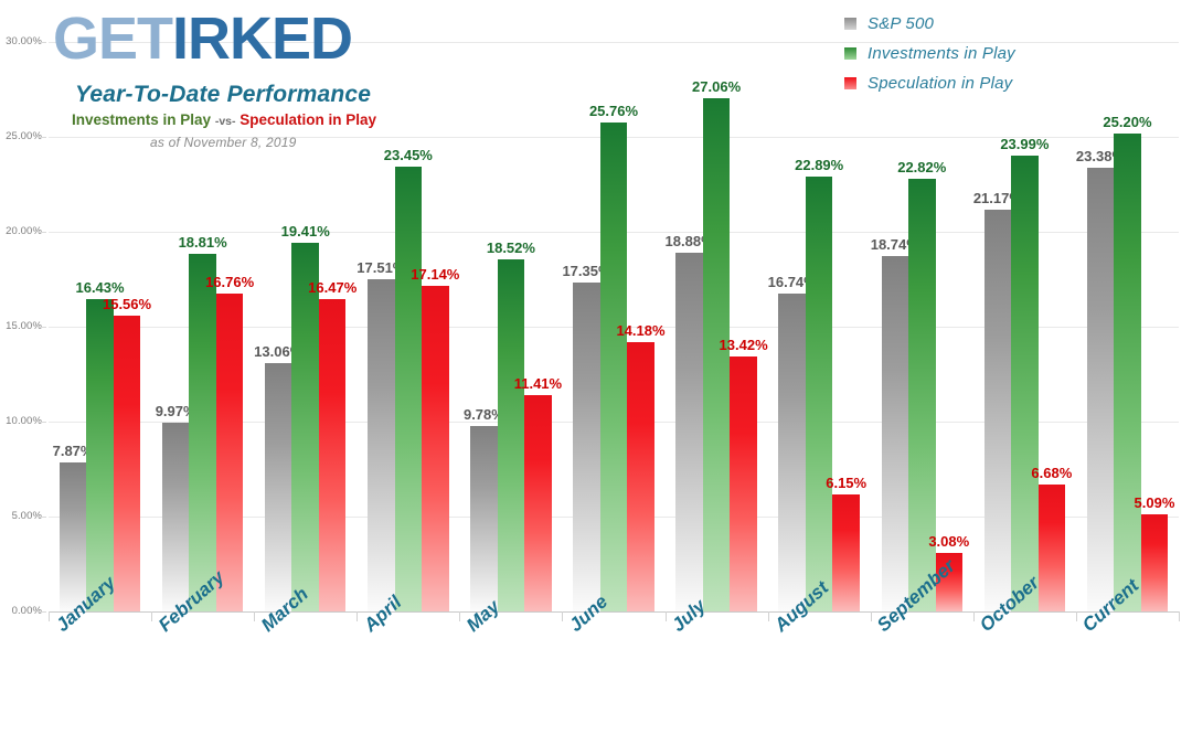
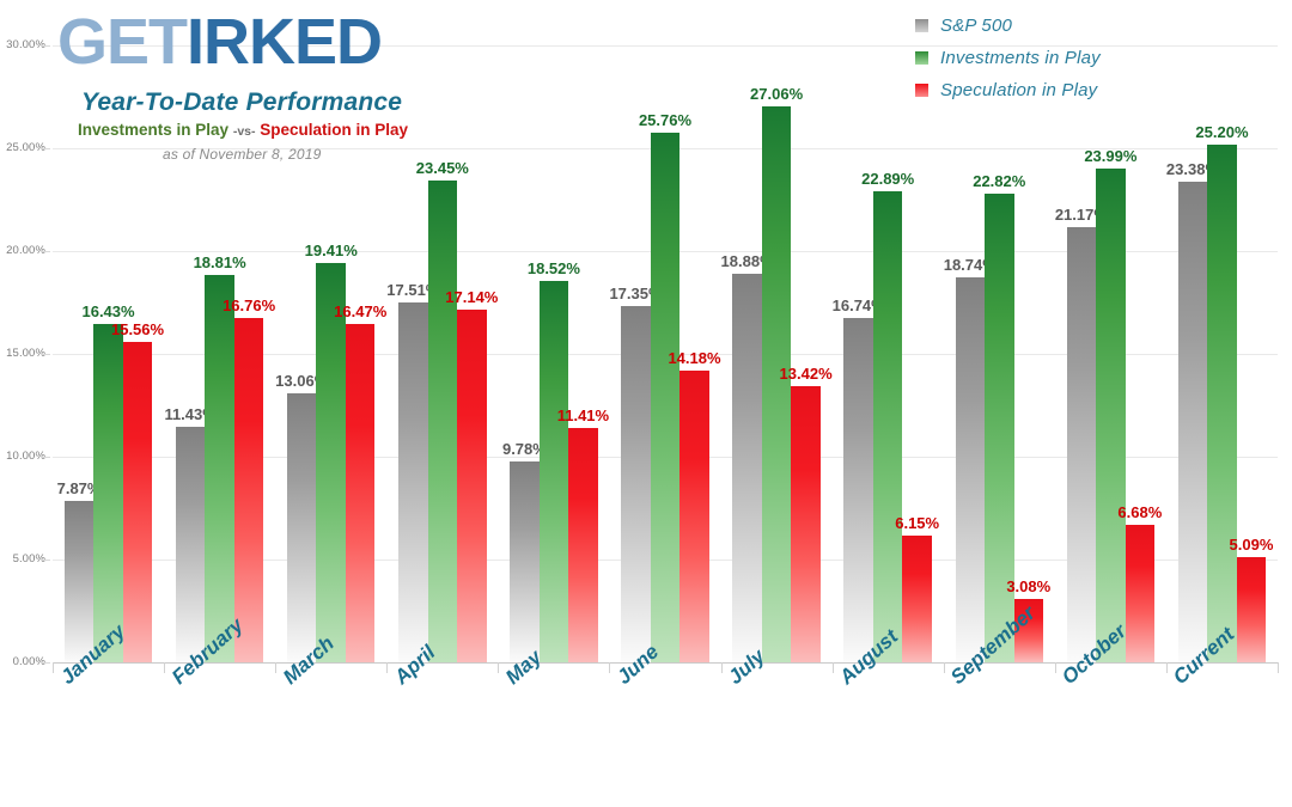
S&P 500/February: 9.97% -> 11.43%
